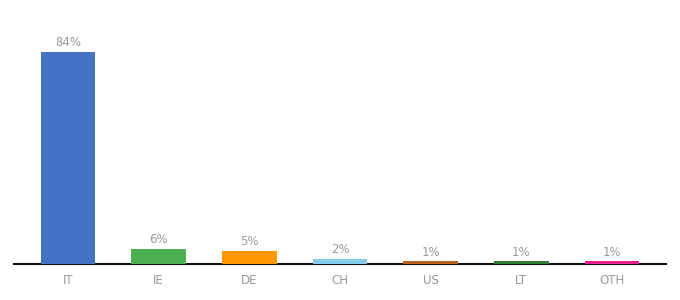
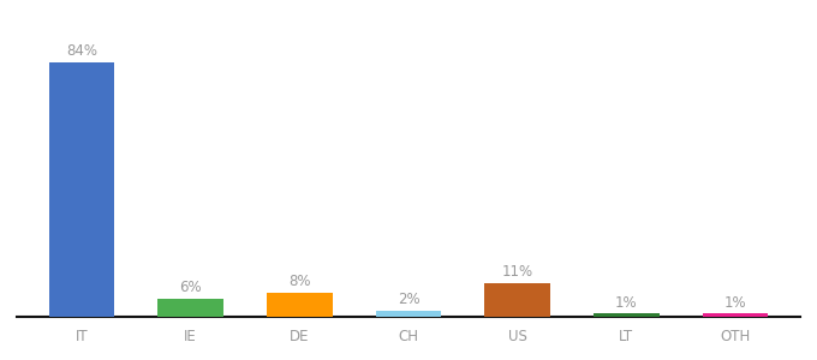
DE: 5% -> 8%
US: 1% -> 11%
